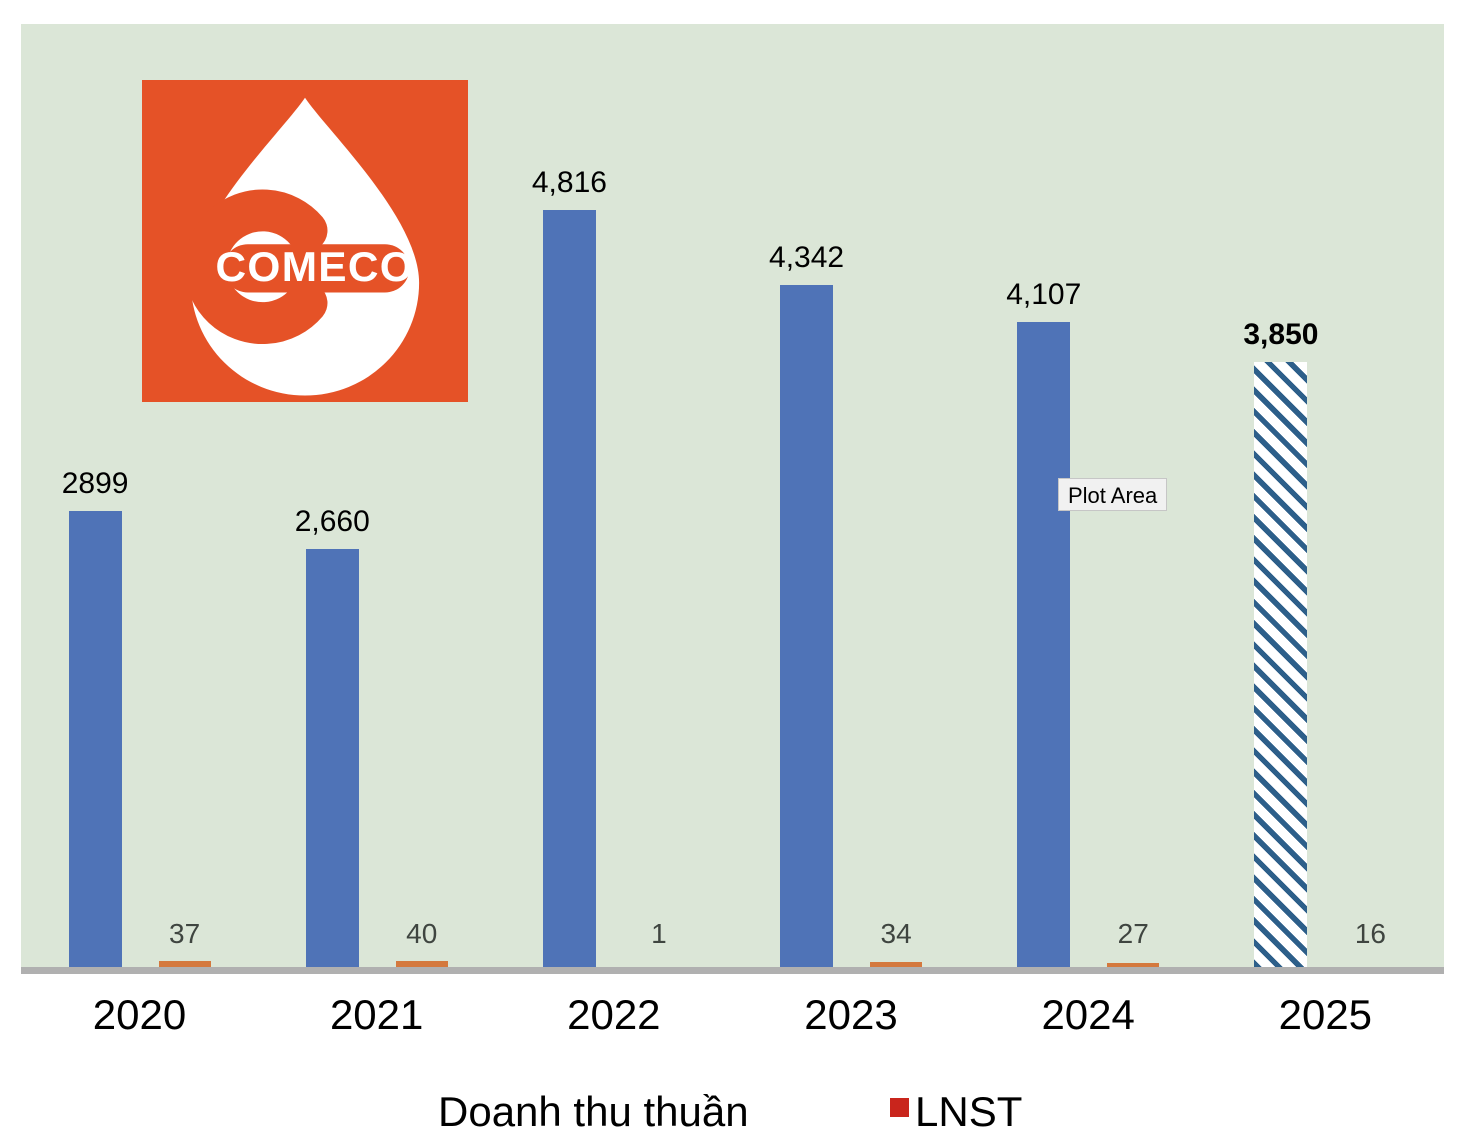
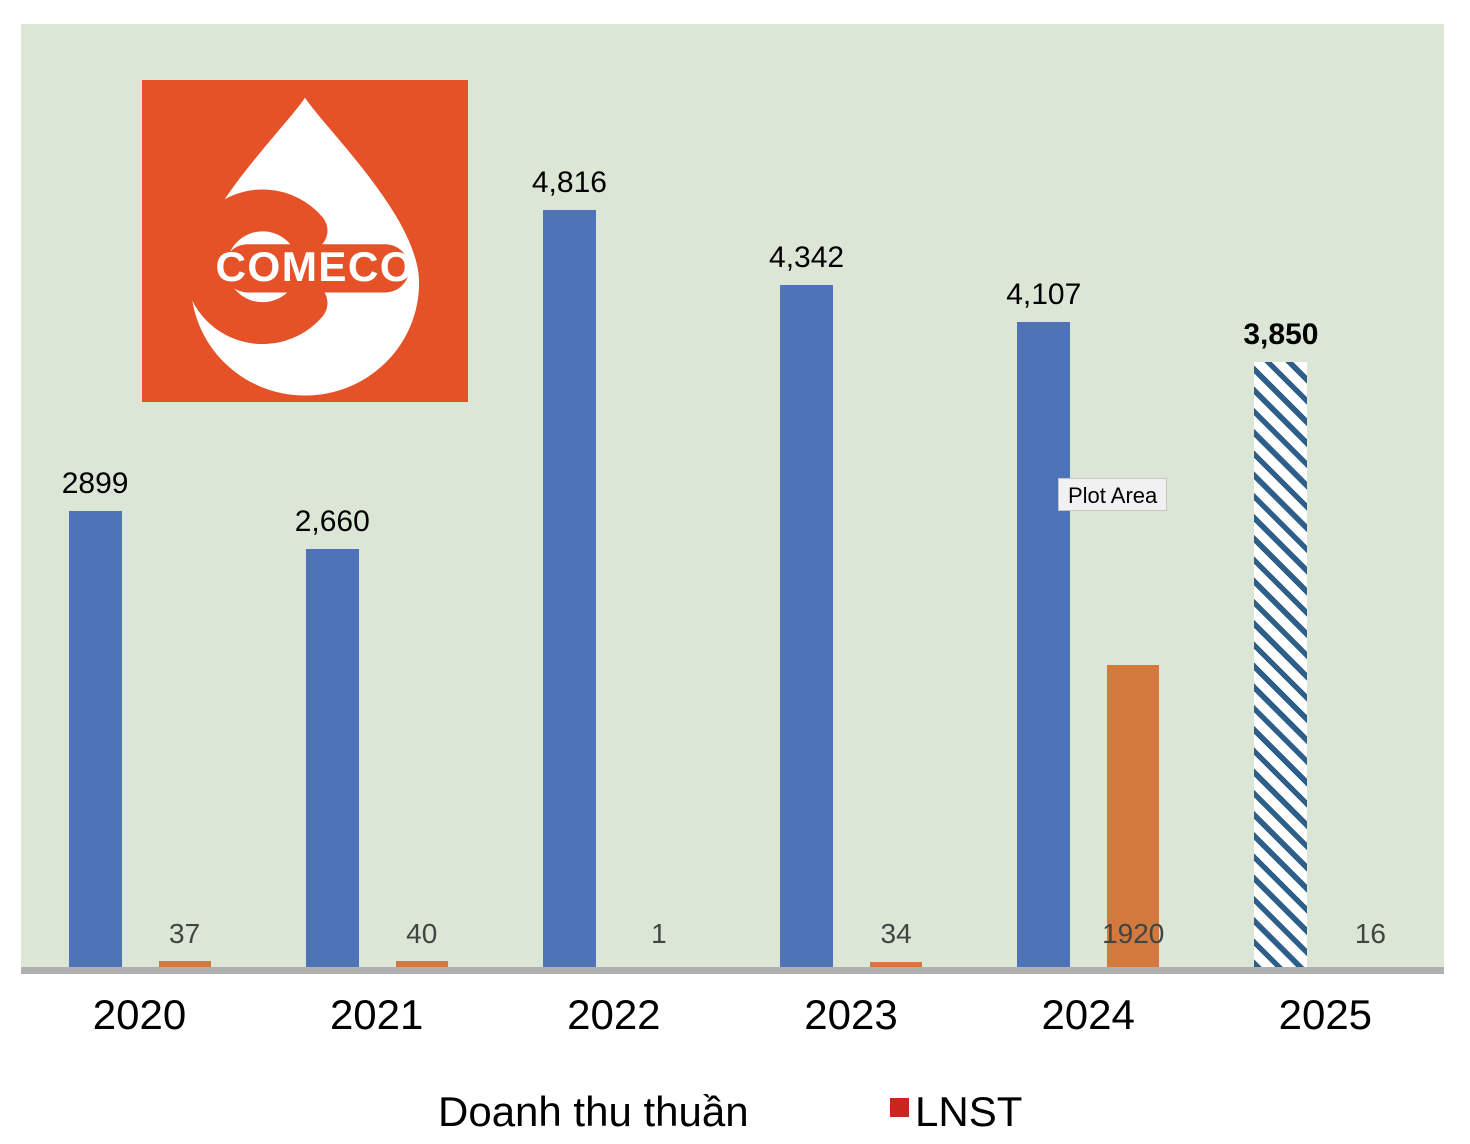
LNST/2024: 27 -> 1920
